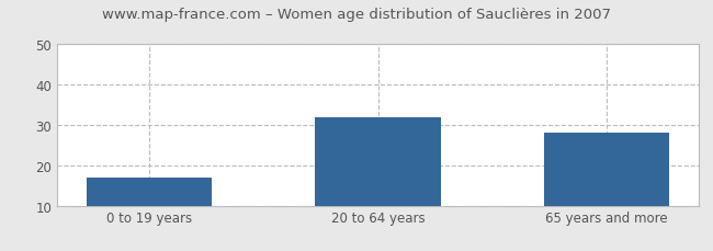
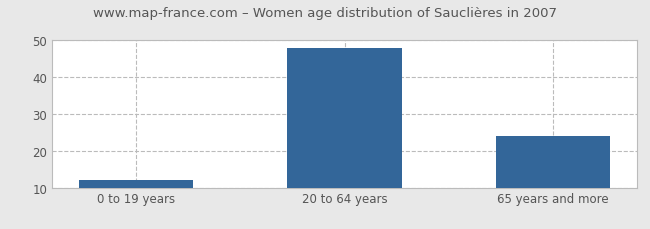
0 to 19 years: 17 -> 12
20 to 64 years: 32 -> 48
65 years and more: 28 -> 24
